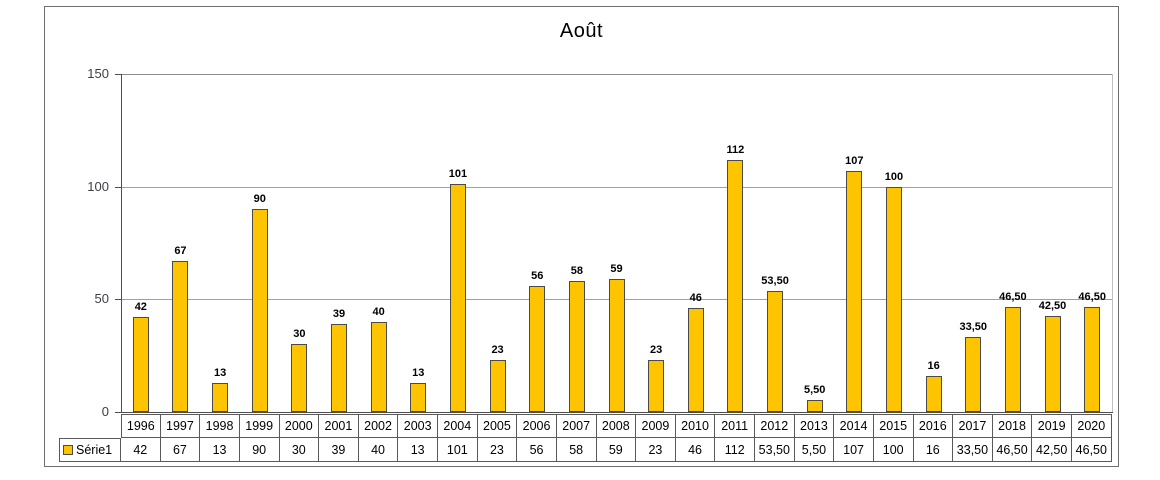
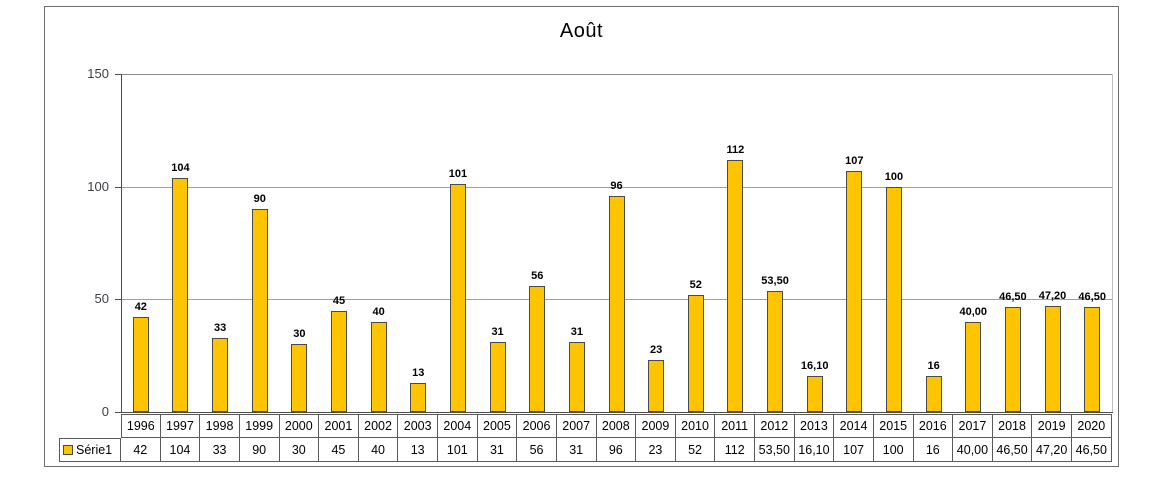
1997: 67 -> 104
1998: 13 -> 33
2001: 39 -> 45
2005: 23 -> 31
2007: 58 -> 31
2008: 59 -> 96
2010: 46 -> 52
2013: 5,50 -> 16,10
2017: 33,50 -> 40,00
2019: 42,50 -> 47,20
